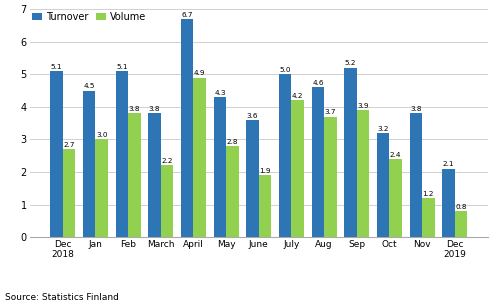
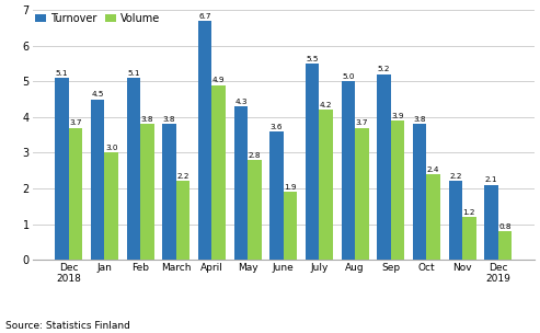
Volume/Dec 2018: 2.7 -> 3.7
Turnover/July: 5.0 -> 5.5
Turnover/Aug: 4.6 -> 5.0
Turnover/Oct: 3.2 -> 3.8
Turnover/Nov: 3.8 -> 2.2
